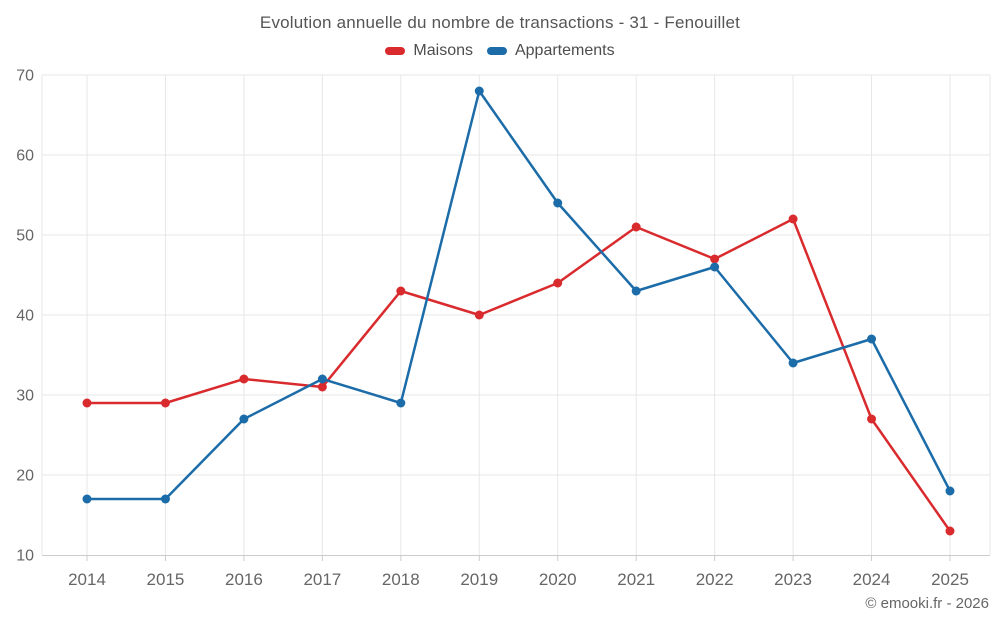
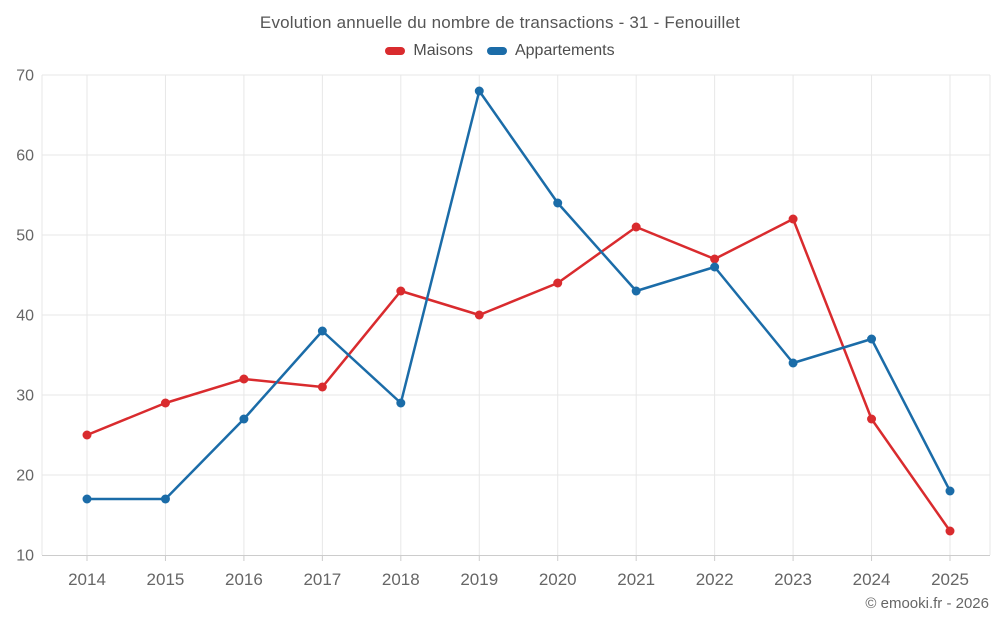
Maisons/2014: 29 -> 25
Appartements/2017: 32 -> 38
